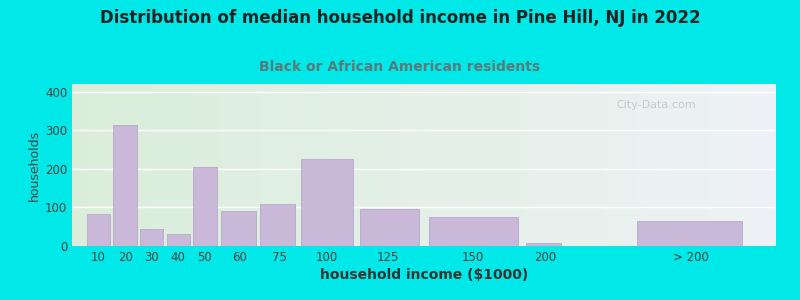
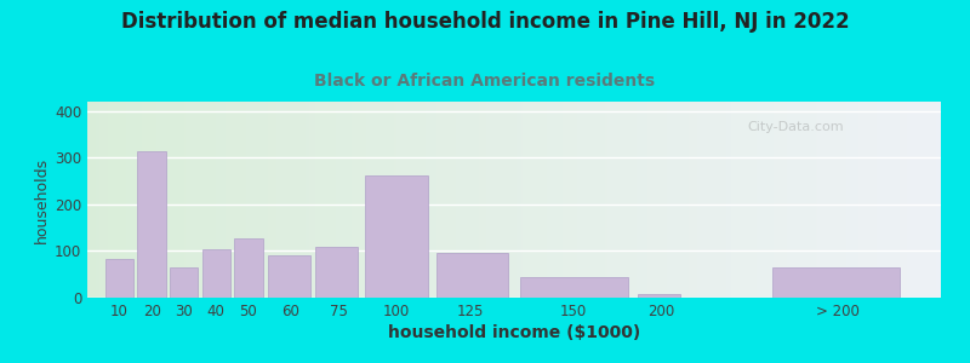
30: 45 -> 65
40: 30 -> 105
50: 205 -> 128
100: 225 -> 262
150: 75 -> 44
